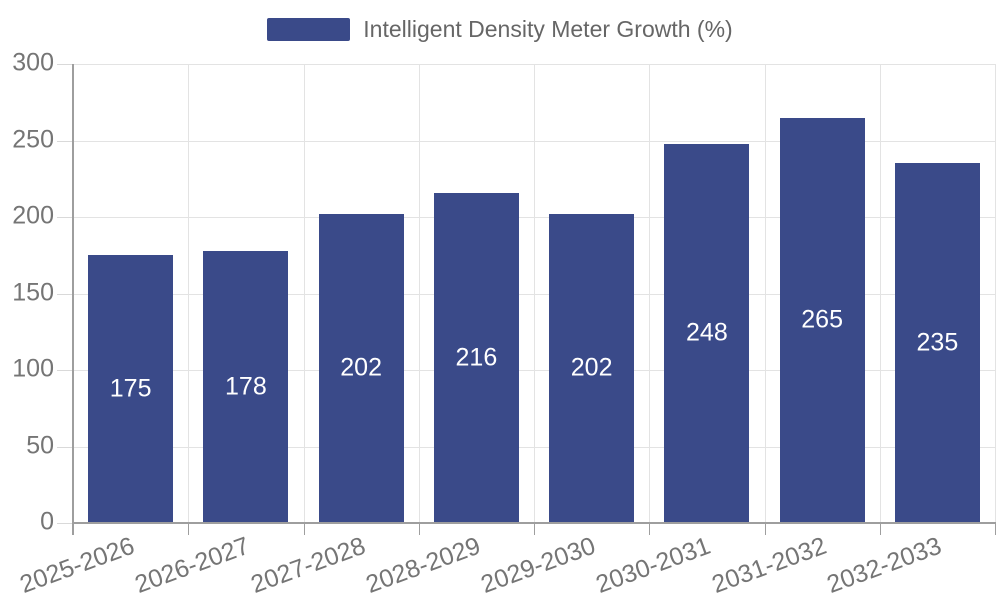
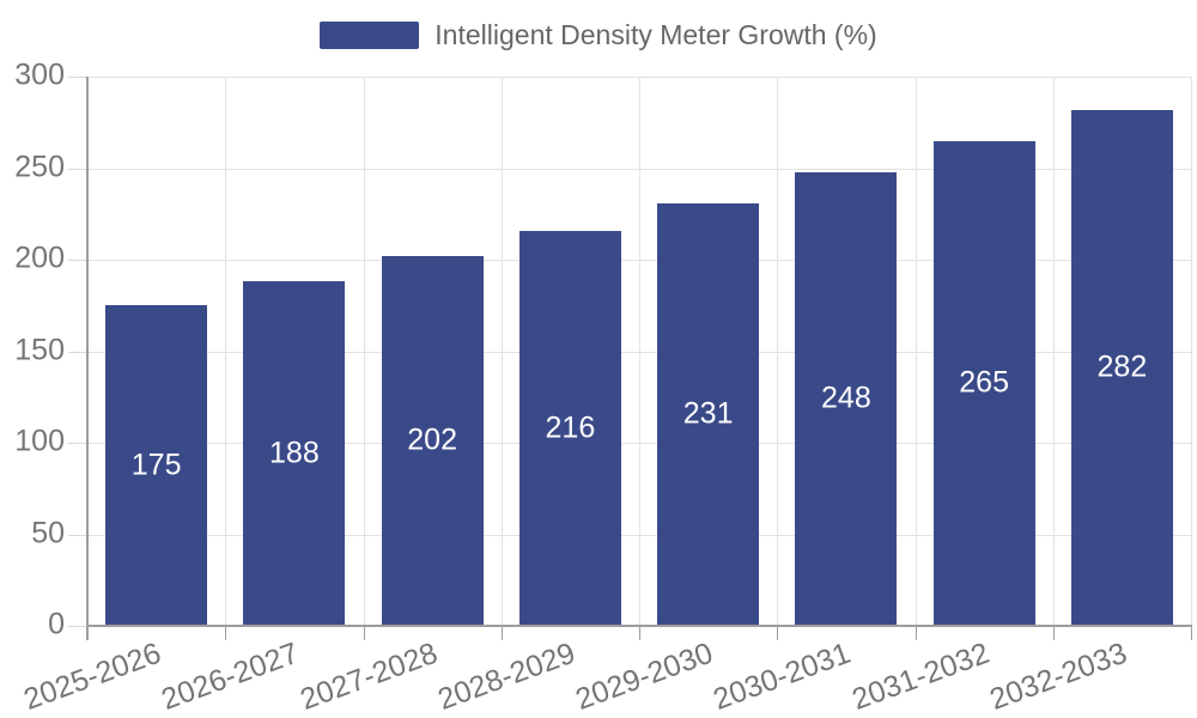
2026-2027: 178 -> 188
2029-2030: 202 -> 231
2032-2033: 235 -> 282
